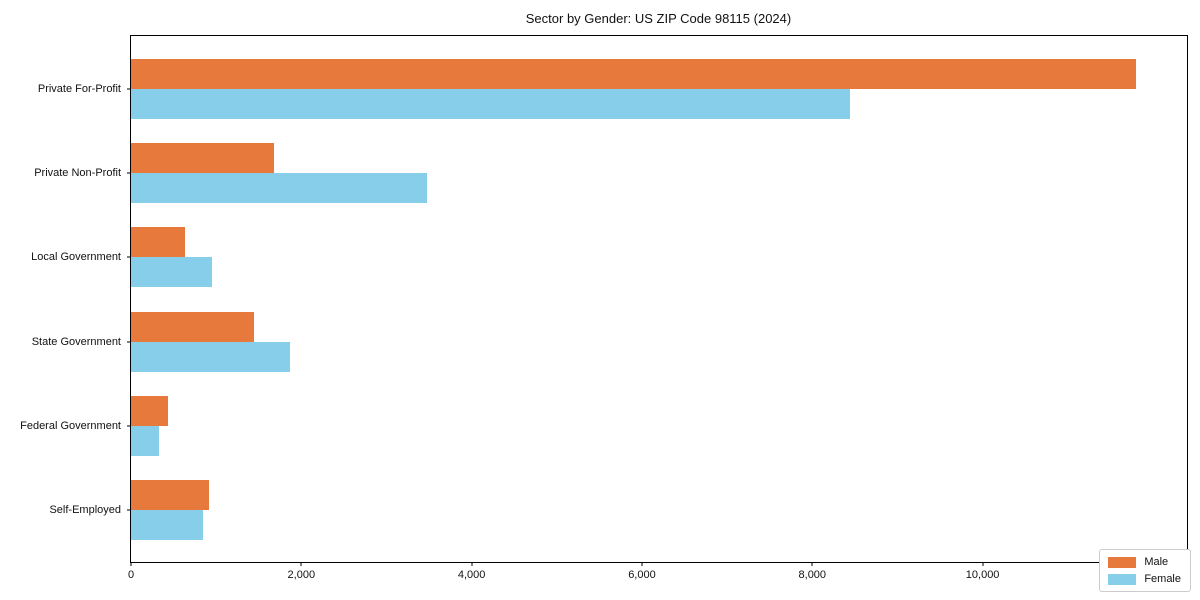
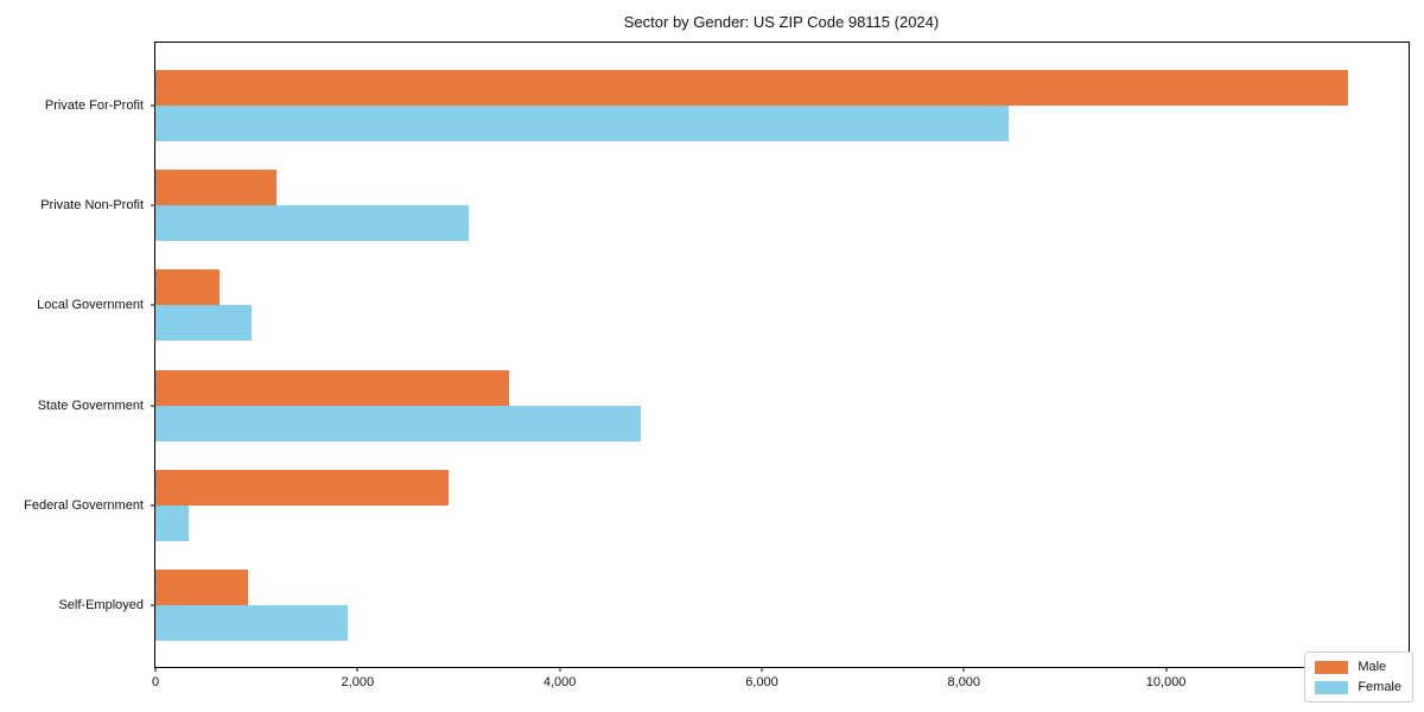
Male/Private Non-Profit: 1700 -> 1200
Female/Private Non-Profit: 3500 -> 3100
Male/State Government: 1400 -> 3500
Female/State Government: 1900 -> 4800
Male/Federal Government: 400 -> 2900
Female/Self-Employed: 800 -> 1900
